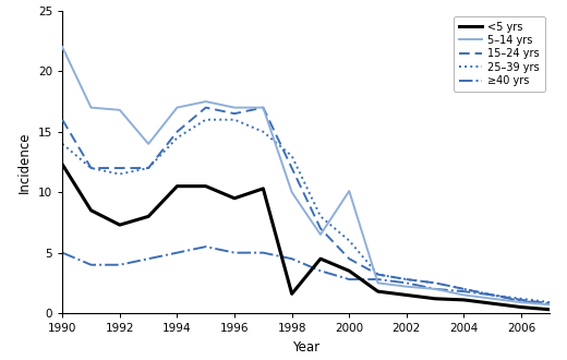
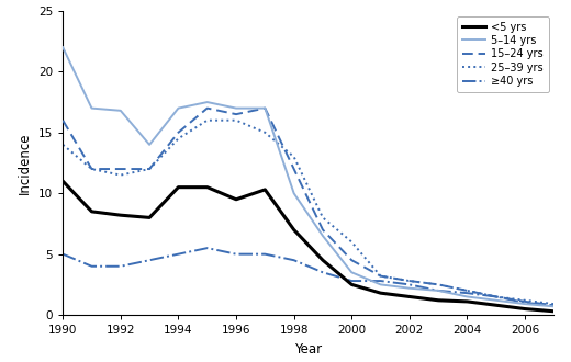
<5 yrs/1990: 12.3 -> 11.0
<5 yrs/1992: 7.3 -> 8.2
<5 yrs/1998: 1.6 -> 7.0
<5 yrs/2000: 3.5 -> 2.5
5–14 yrs/2000: 10.1 -> 3.5
